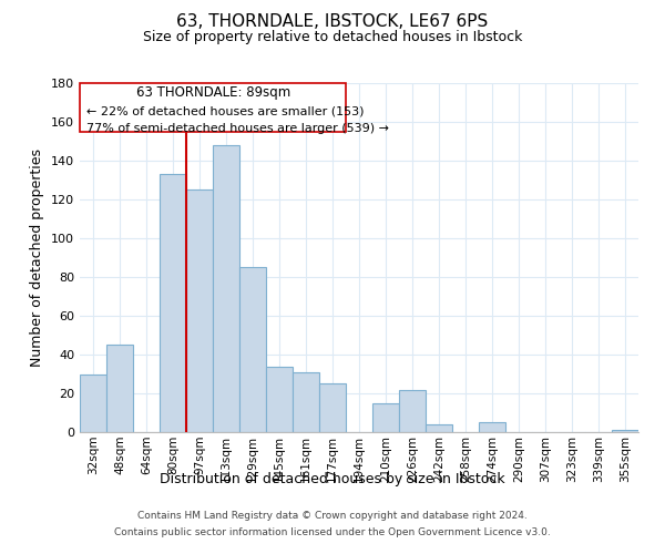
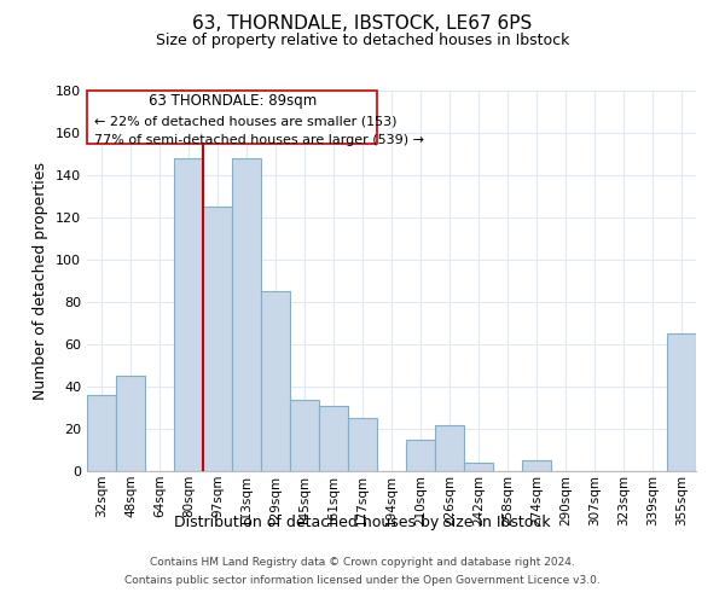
32sqm: 30 -> 36
80sqm: 133 -> 148
355sqm: 1 -> 65
